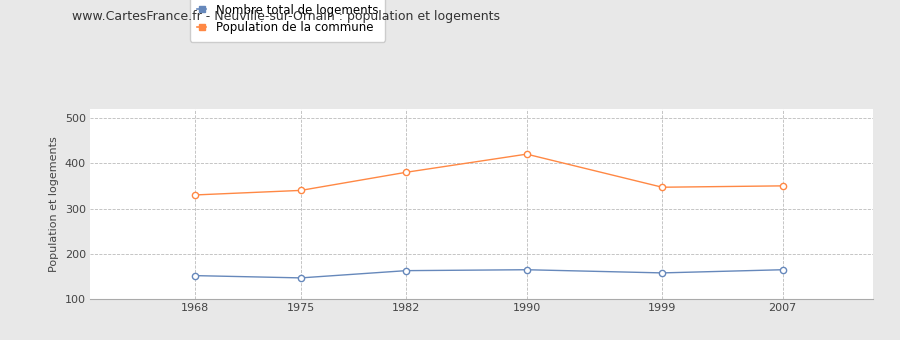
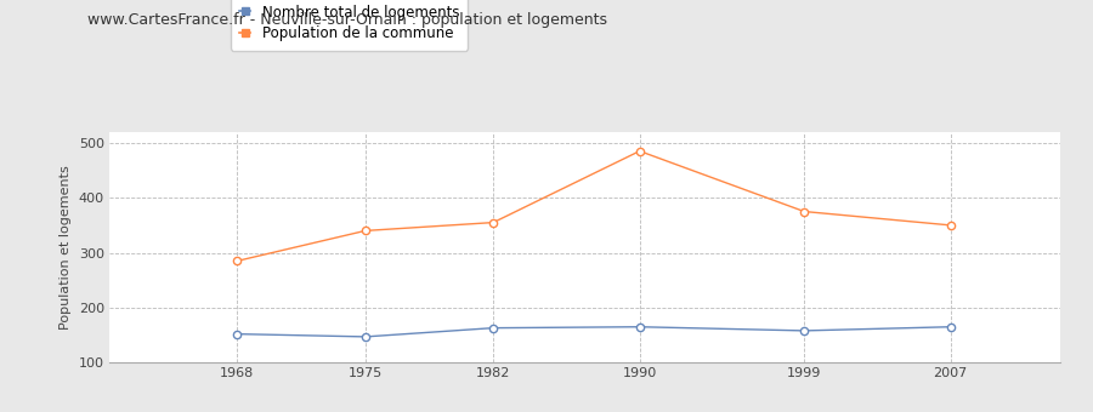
Population de la commune/1968: 330 -> 285
Population de la commune/1982: 380 -> 355
Population de la commune/1990: 420 -> 485
Population de la commune/1999: 347 -> 375
